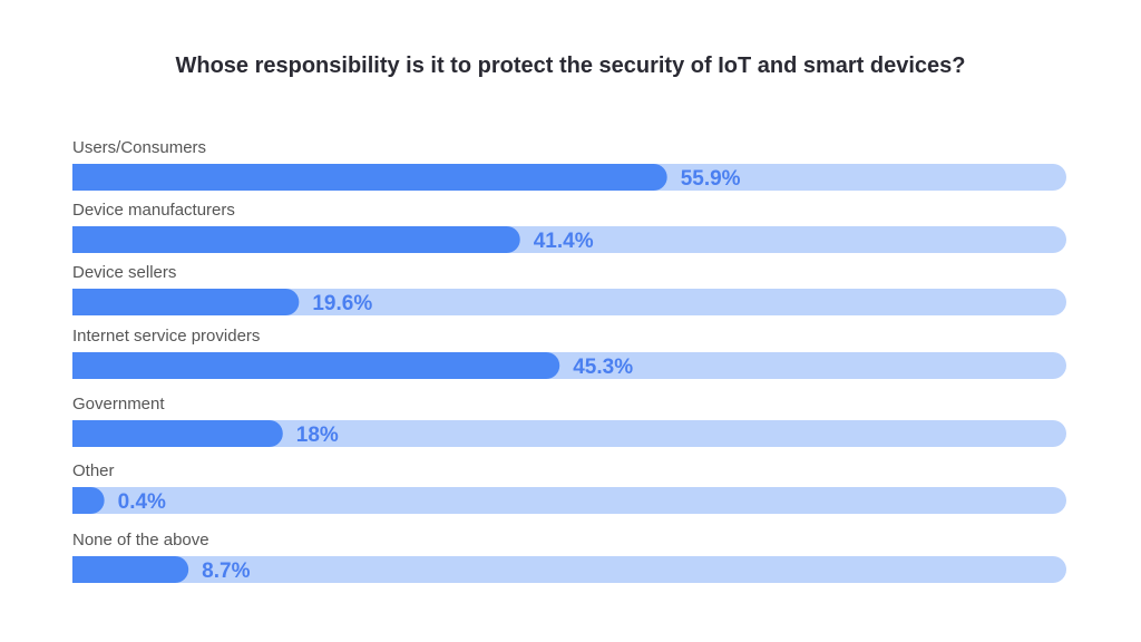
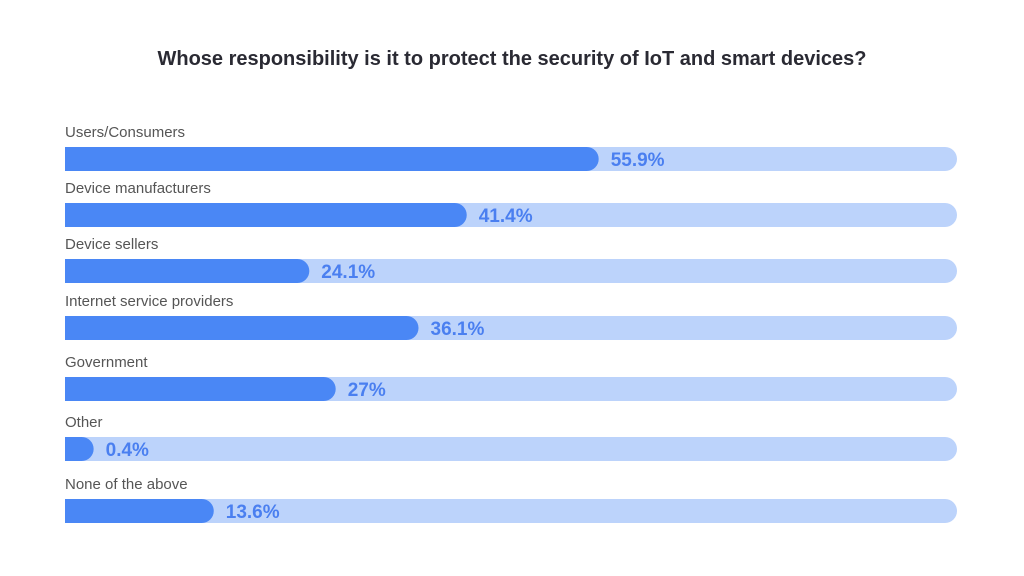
Device sellers: 19.6% -> 24.1%
Internet service providers: 45.3% -> 36.1%
Government: 18% -> 27%
None of the above: 8.7% -> 13.6%
